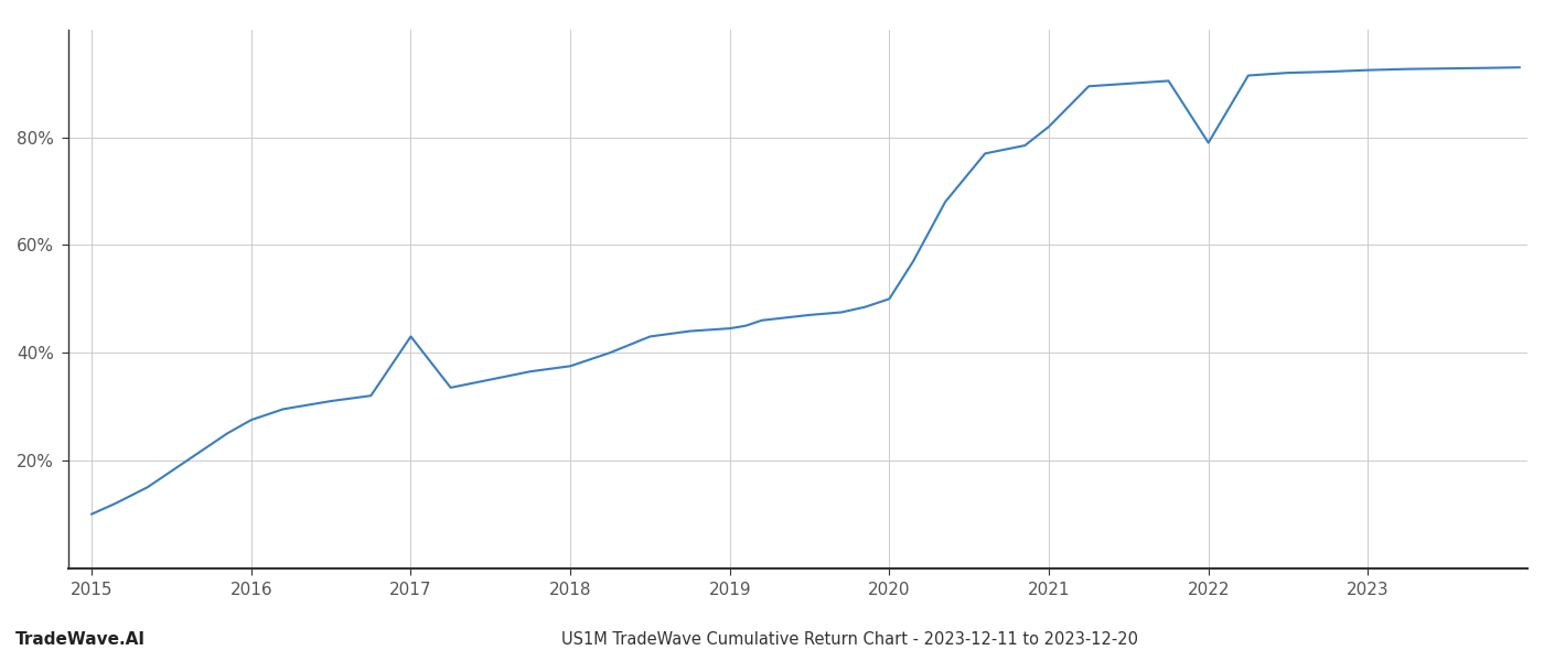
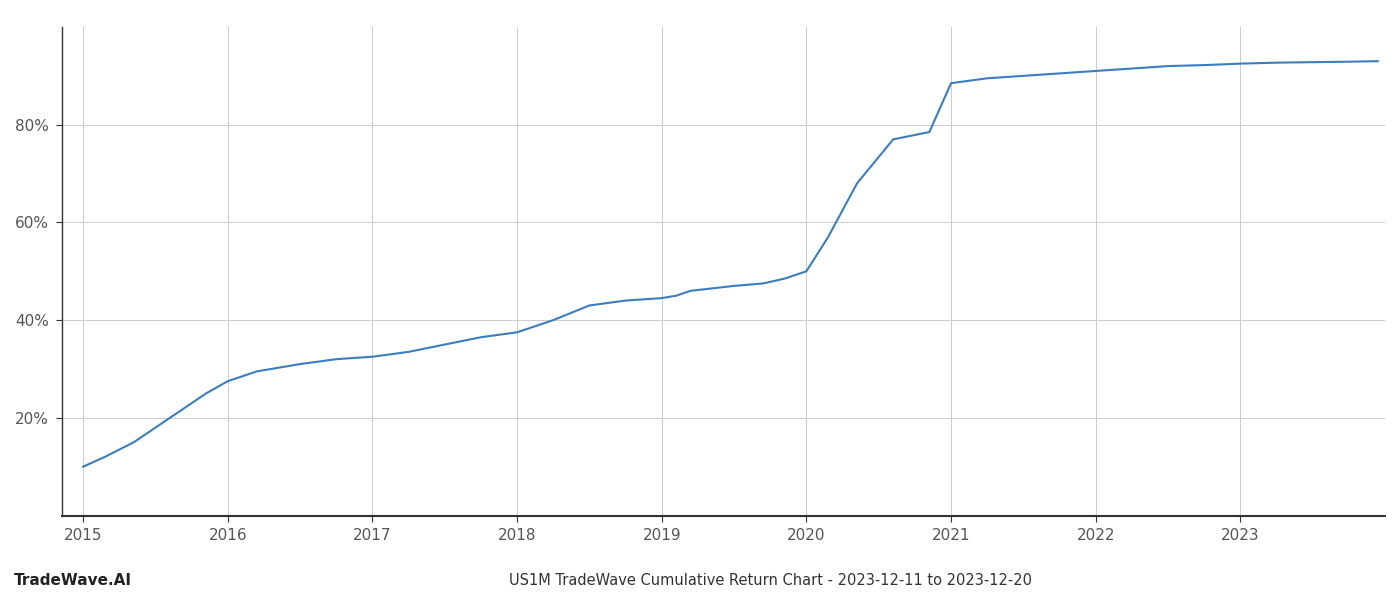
2017: 43.0% -> 32.5%
2021: 82.0% -> 88.5%
2022: 79.0% -> 91.0%
